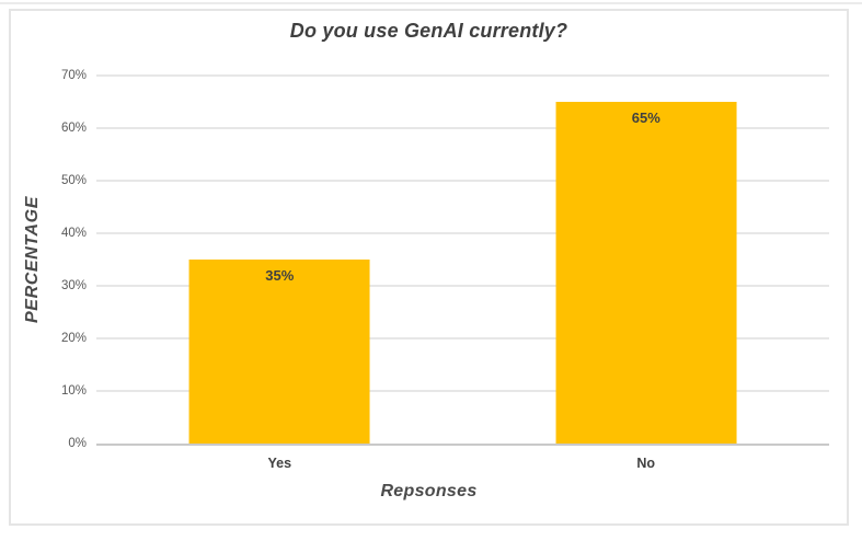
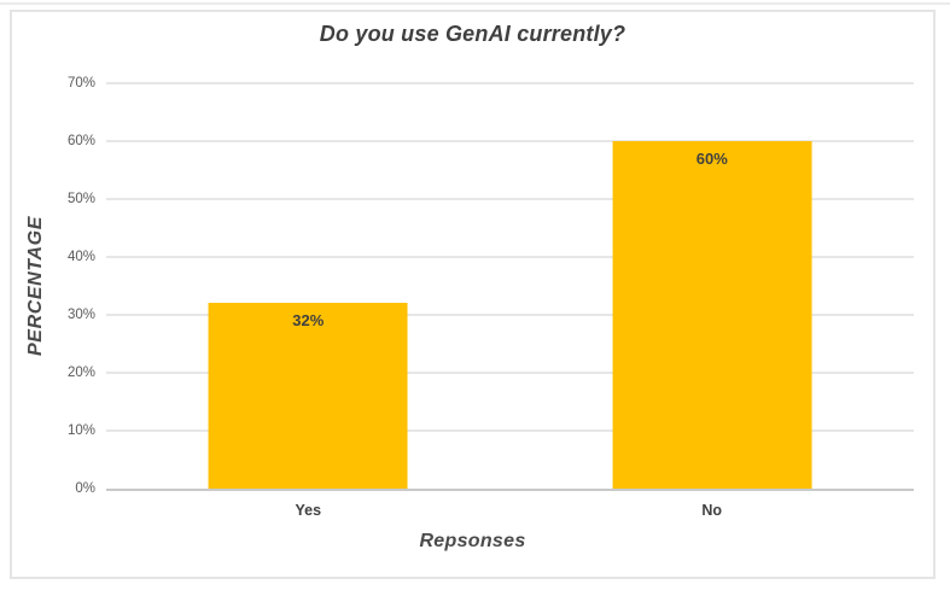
Yes: 35% -> 32%
No: 65% -> 60%
